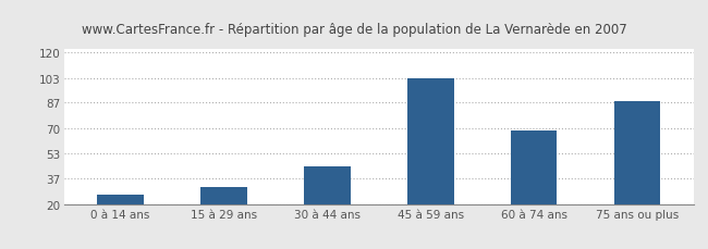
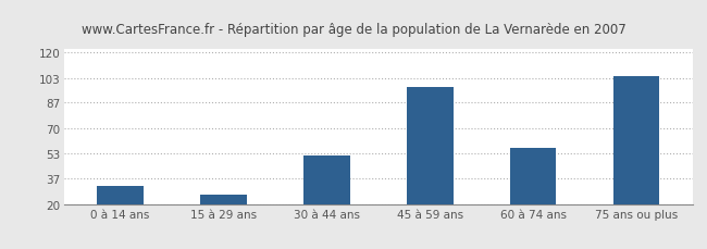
0 à 14 ans: 26 -> 32
15 à 29 ans: 31 -> 26
30 à 44 ans: 45 -> 52
45 à 59 ans: 103 -> 97
60 à 74 ans: 68 -> 57
75 ans ou plus: 88 -> 104
